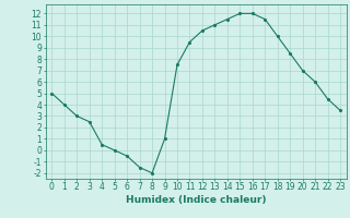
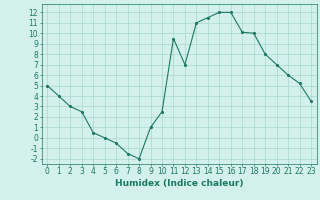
10: 7.5 -> 2.5
12: 10.5 -> 7.0
17: 11.5 -> 10.1
19: 8.5 -> 8.0
22: 4.5 -> 5.2
